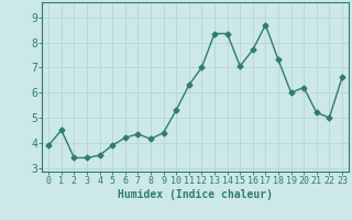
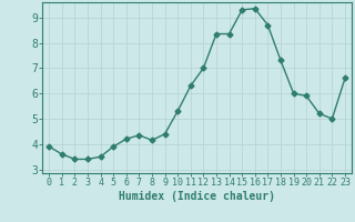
1: 4.50 -> 3.60
15: 7.05 -> 9.30
16: 7.70 -> 9.35
20: 6.20 -> 5.90
